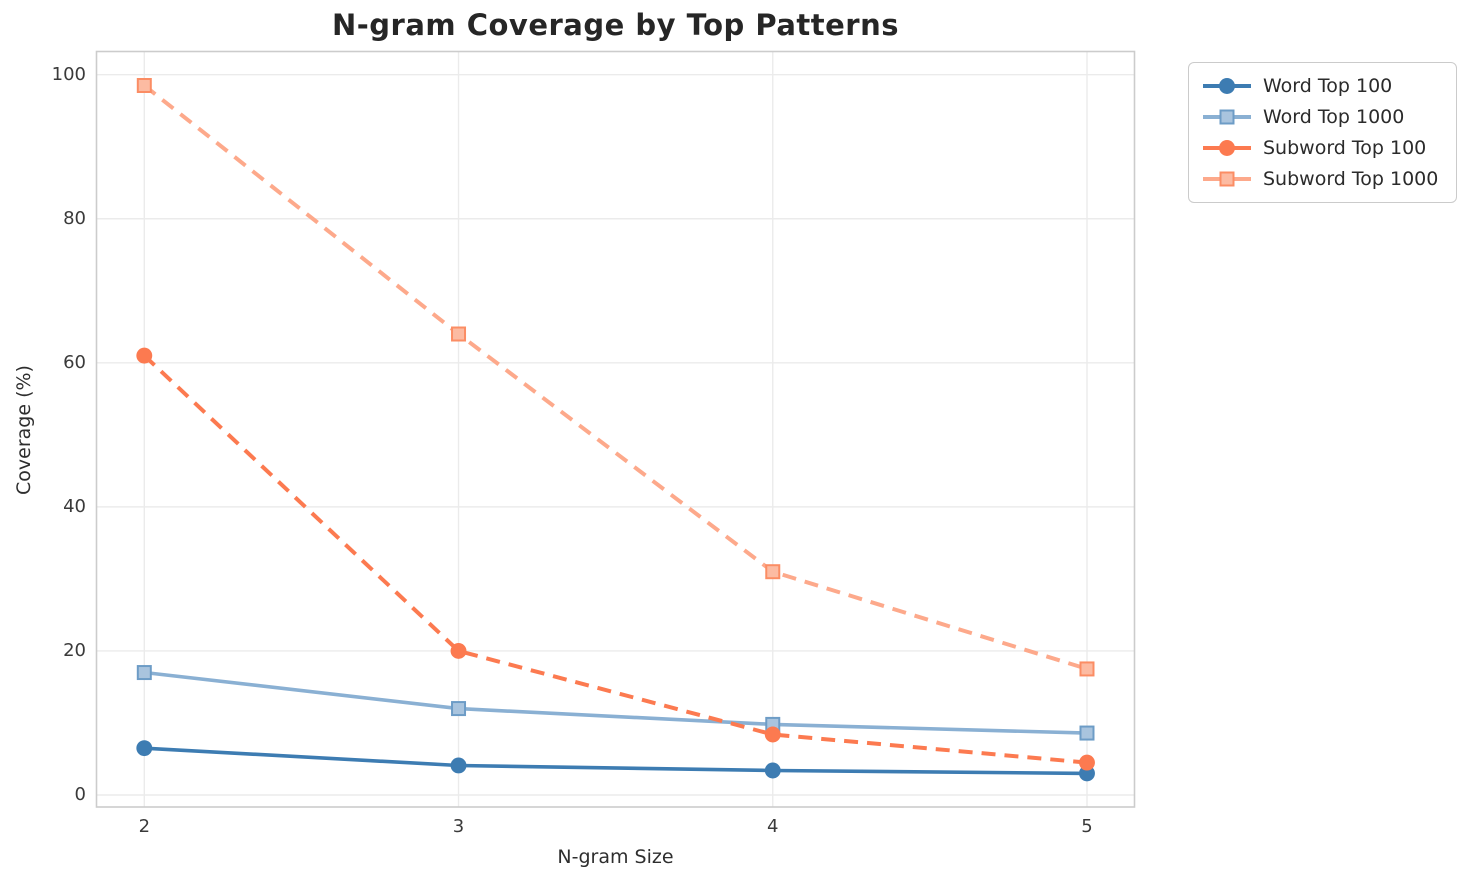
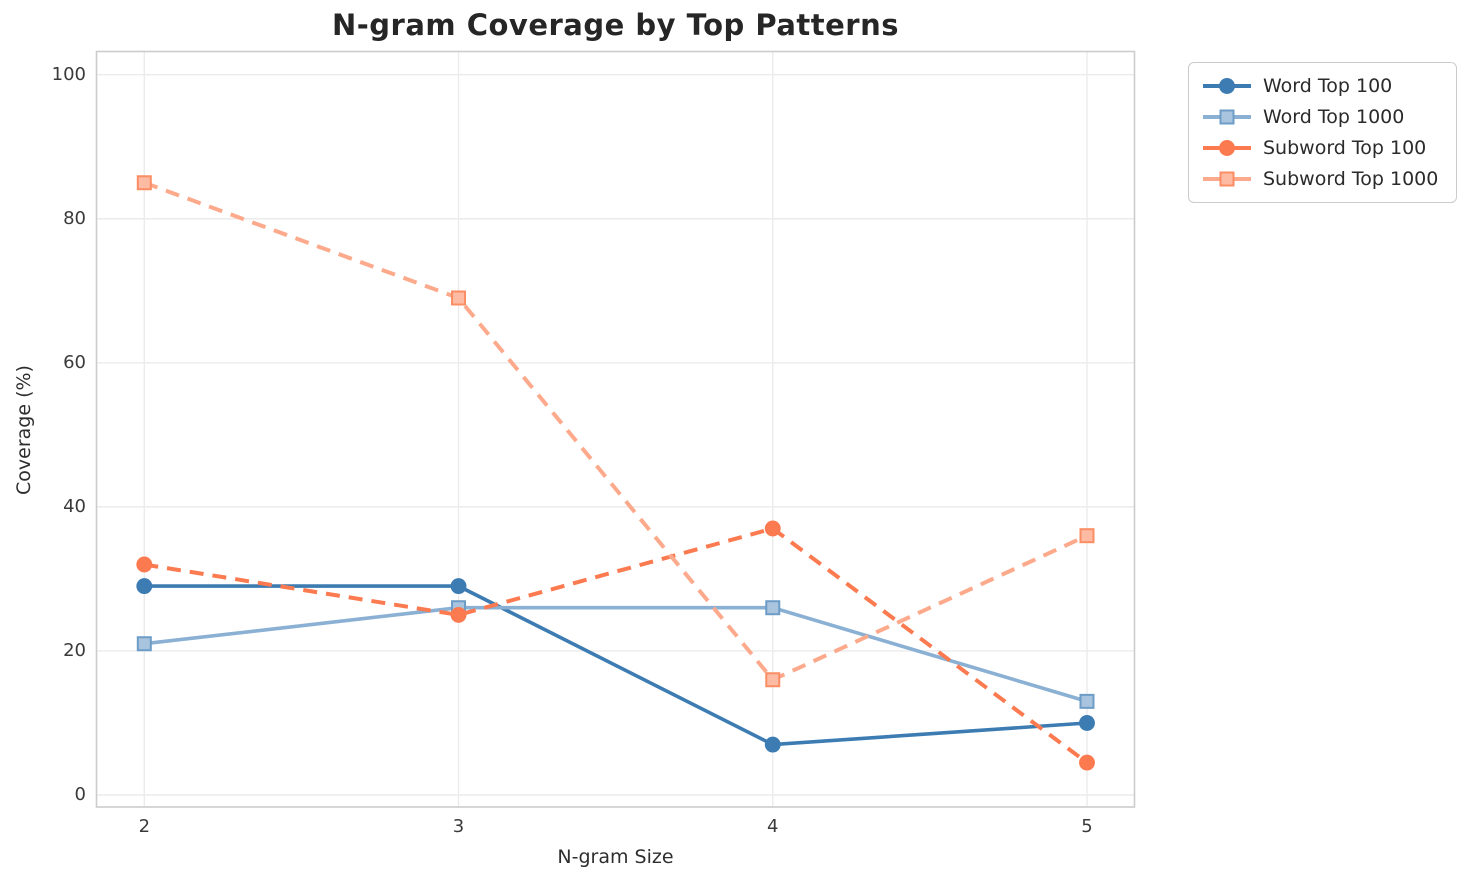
Word Top 100/2: 6 -> 29
Word Top 1000/2: 17 -> 21
Subword Top 100/2: 61 -> 32
Subword Top 1000/2: 98 -> 85
Word Top 100/3: 4 -> 29
Word Top 1000/3: 12 -> 26
Subword Top 100/3: 20 -> 25
Subword Top 1000/3: 64 -> 69
Word Top 100/4: 3 -> 7
Word Top 1000/4: 10 -> 26
Subword Top 100/4: 8 -> 37
Subword Top 1000/4: 31 -> 16
Word Top 100/5: 3 -> 10
Word Top 1000/5: 9 -> 13
Subword Top 1000/5: 18 -> 36
